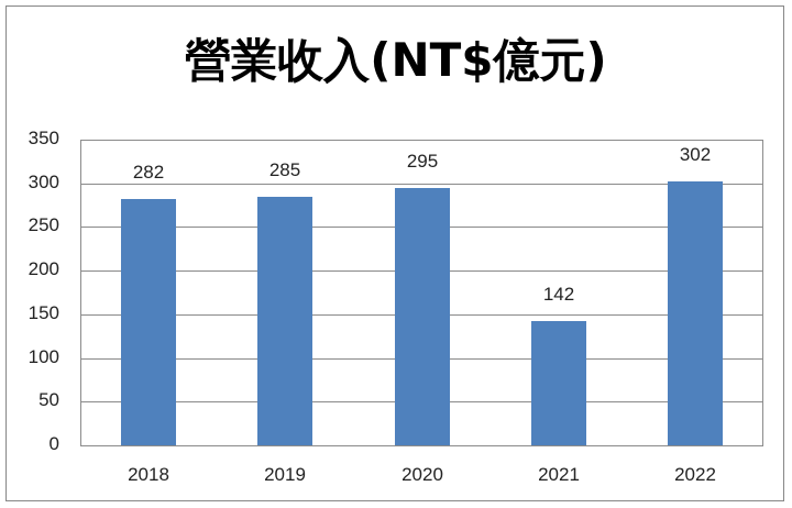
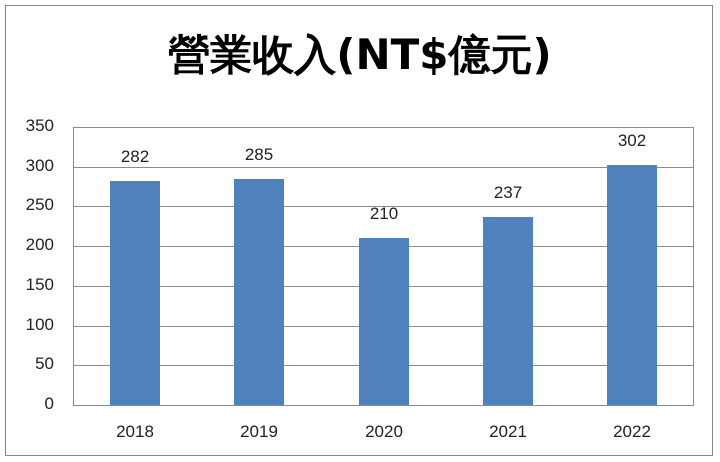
2020: 295 -> 210
2021: 142 -> 237
